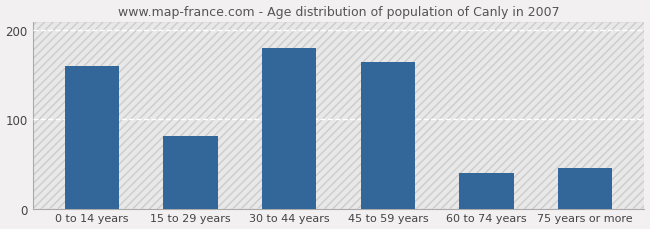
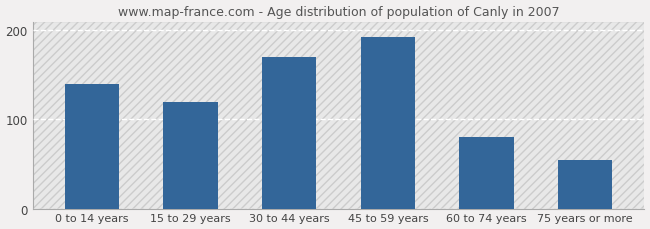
0 to 14 years: 160 -> 140
15 to 29 years: 82 -> 120
30 to 44 years: 180 -> 170
45 to 59 years: 164 -> 193
60 to 74 years: 40 -> 80
75 years or more: 46 -> 55
